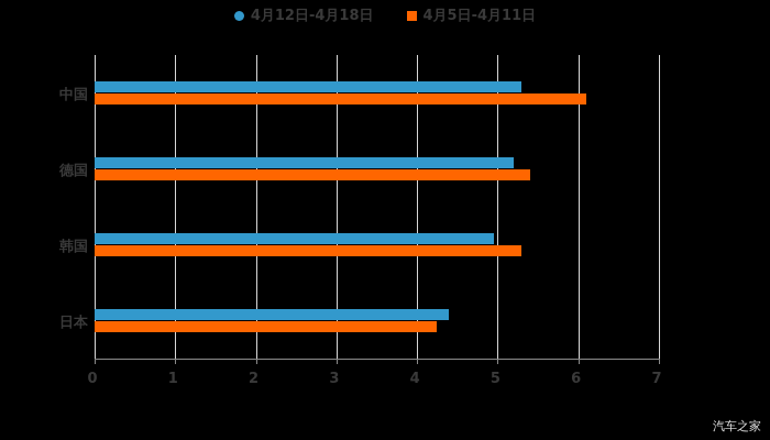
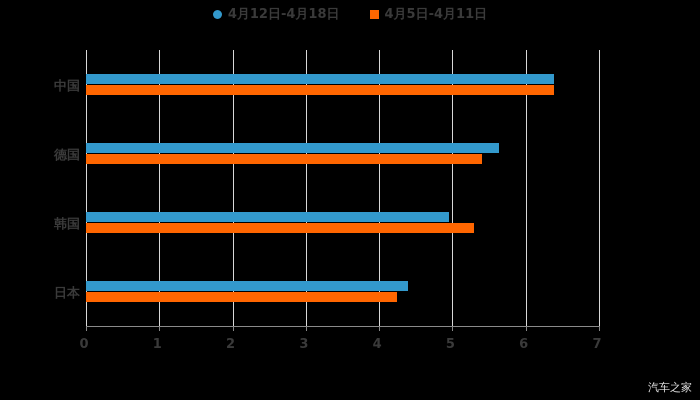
4月12日-4月18日/中国: 5.3 -> 6.4
4月5日-4月11日/中国: 6.1 -> 6.4
4月12日-4月18日/德国: 5.2 -> 5.6
